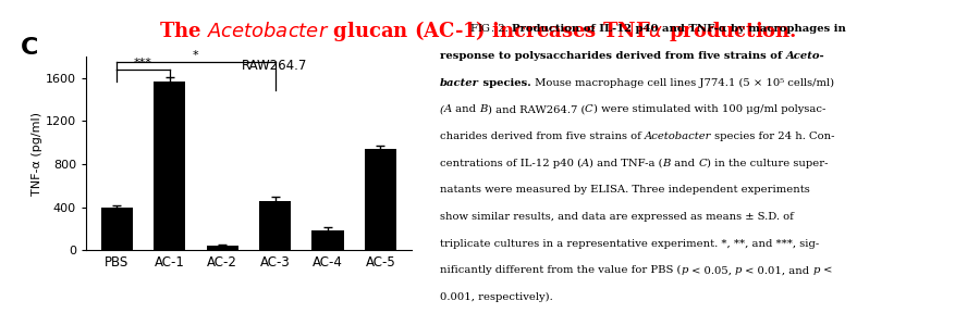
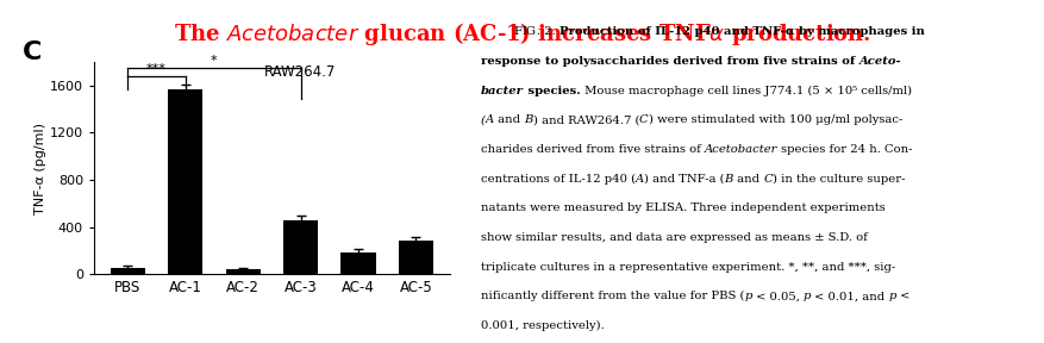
PBS: 400 -> 50
AC-5: 940 -> 290
